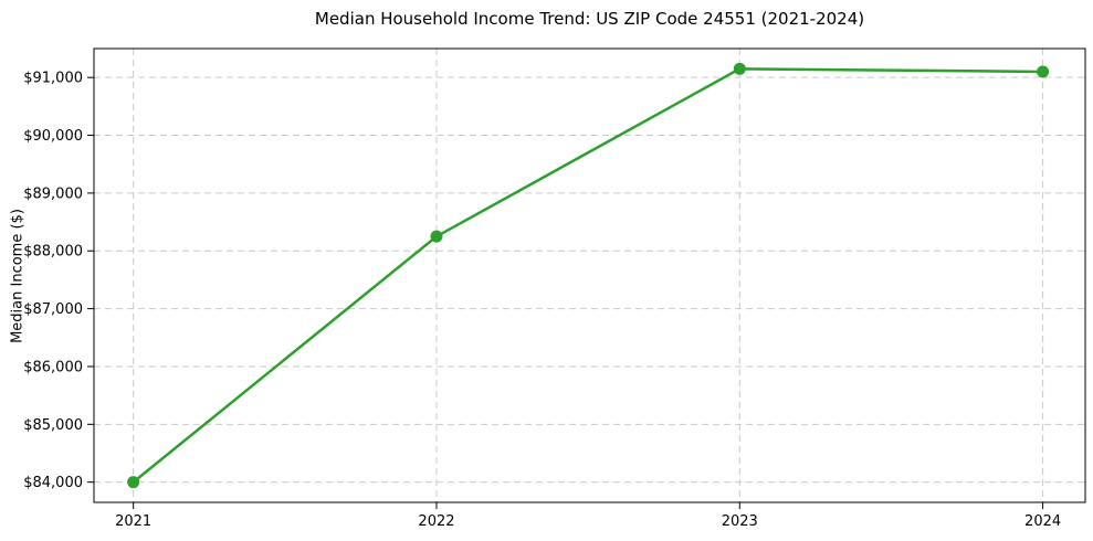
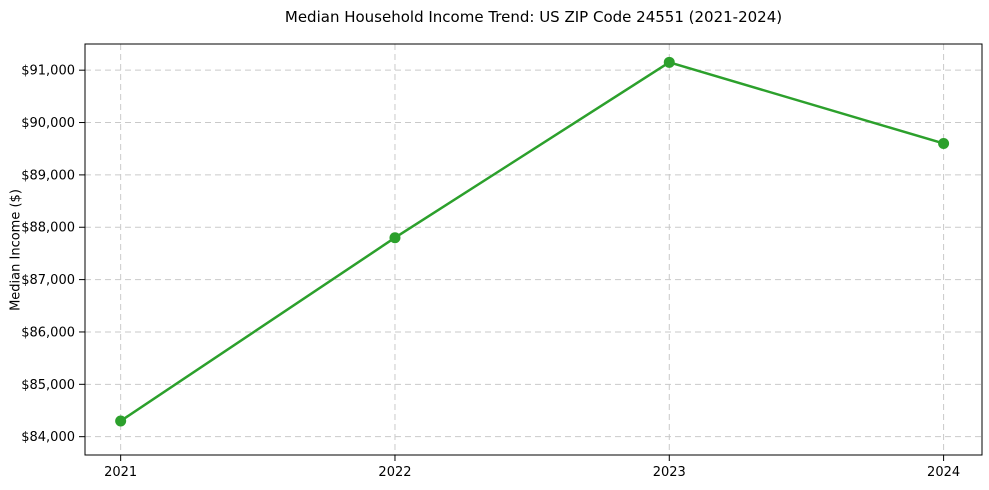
2021: $84000 -> $84300
2022: $88200 -> $87800
2024: $91100 -> $89600
